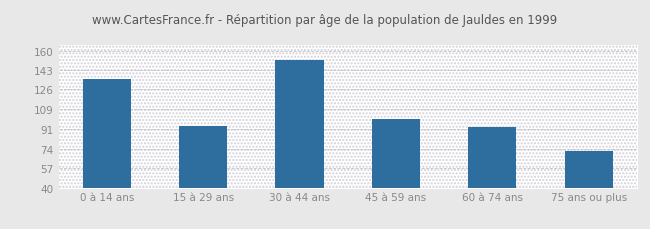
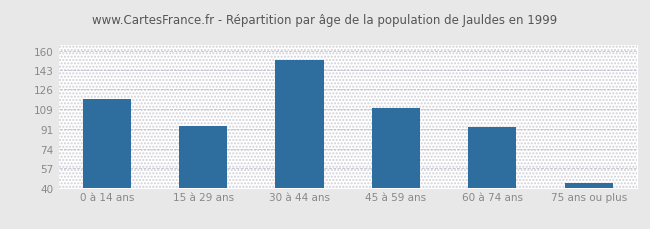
0 à 14 ans: 135 -> 118
45 à 59 ans: 100 -> 110
75 ans ou plus: 72 -> 44
